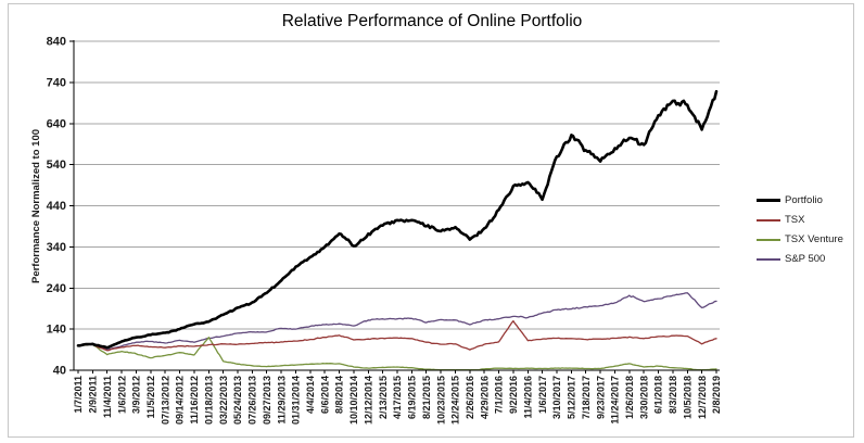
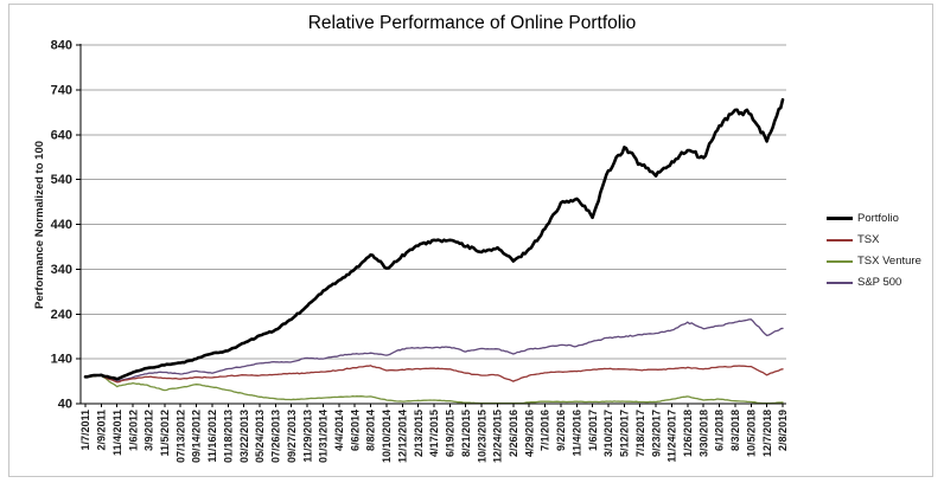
TSX Venture/01/18/2013: 120 -> 70
TSX/9/2/2016: 160 -> 110
